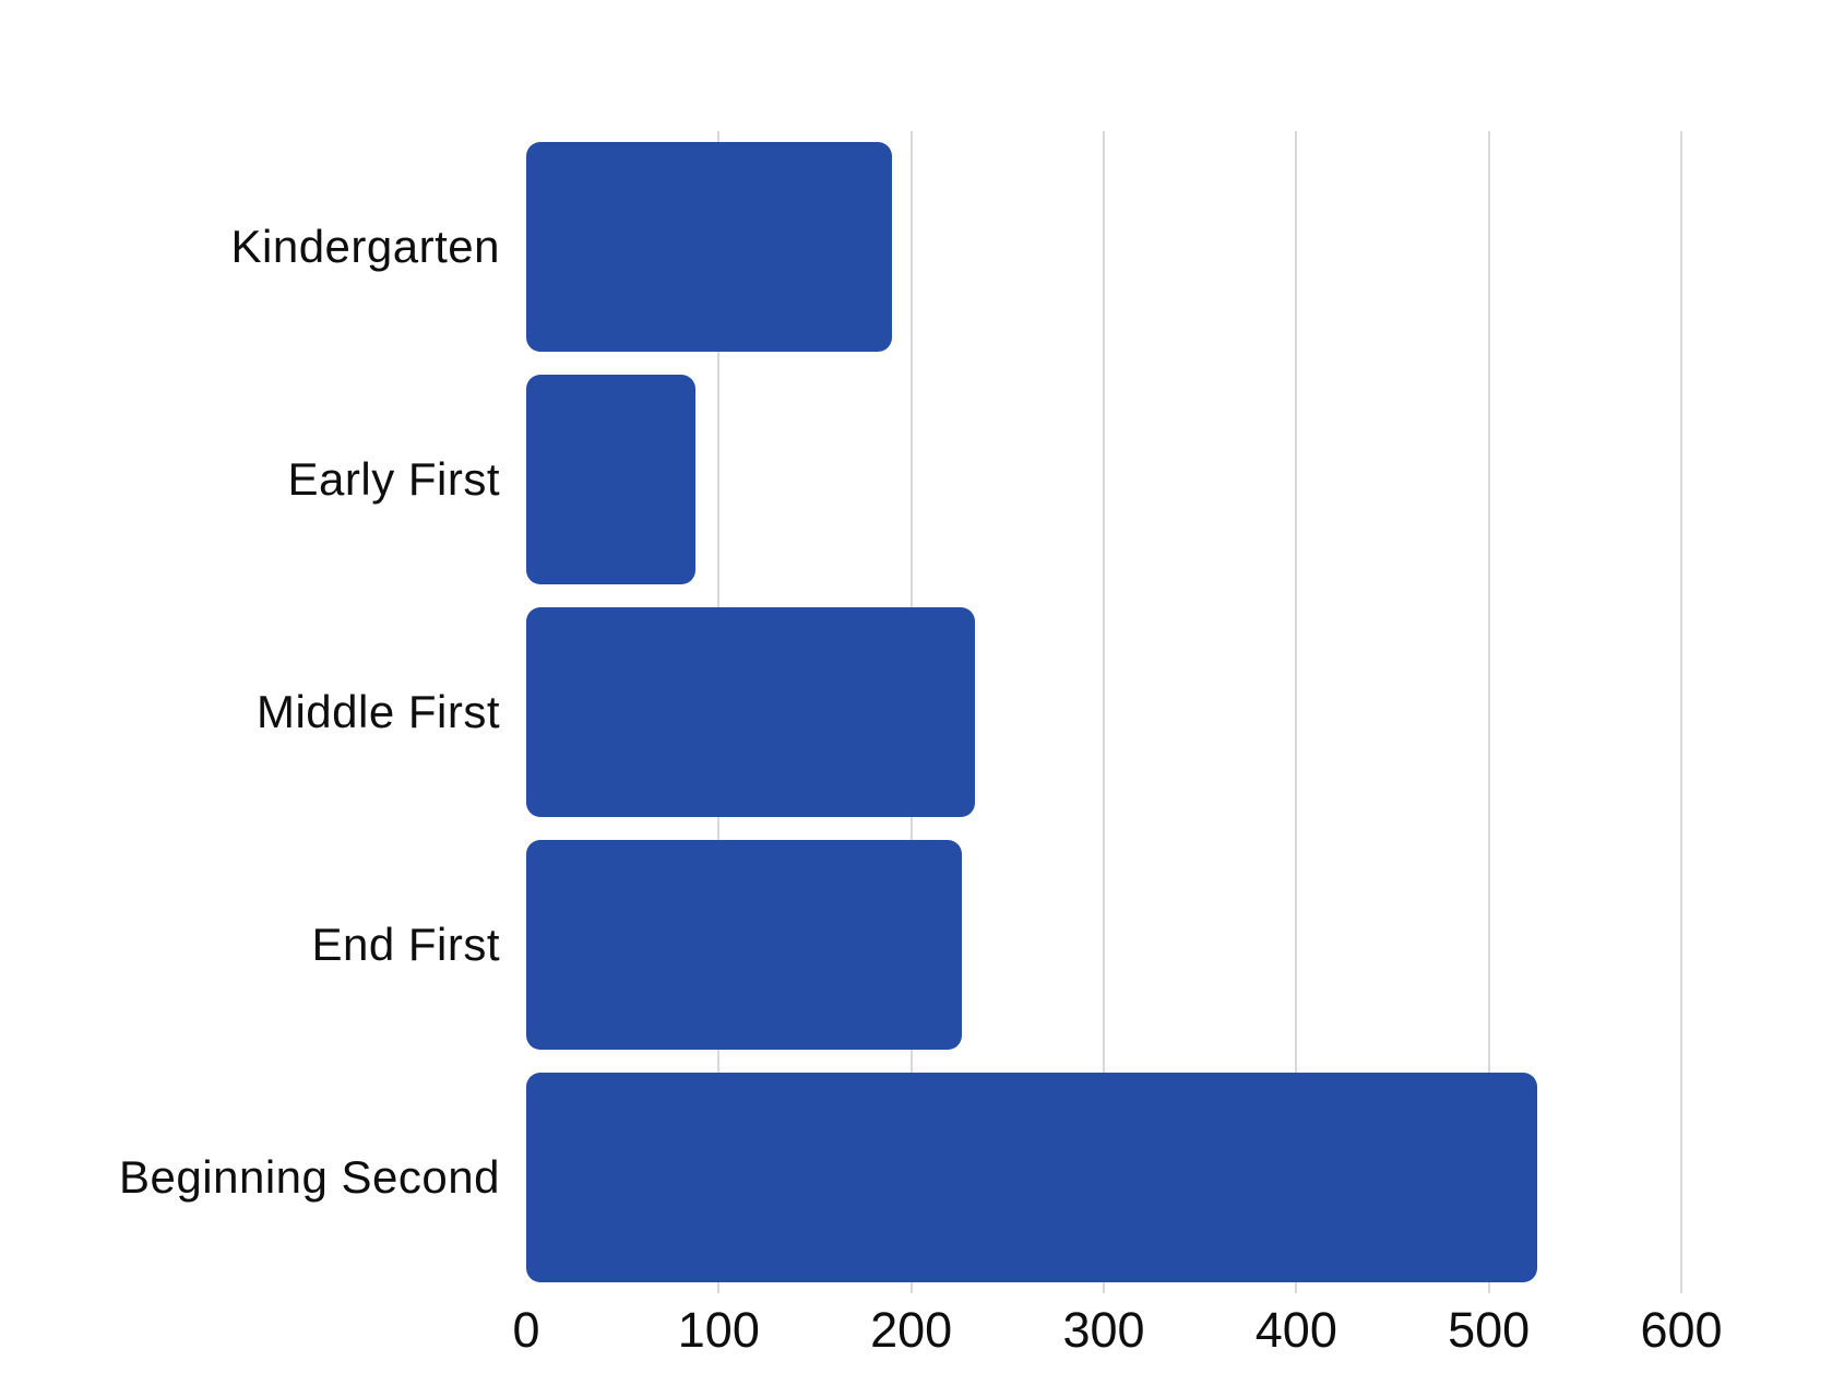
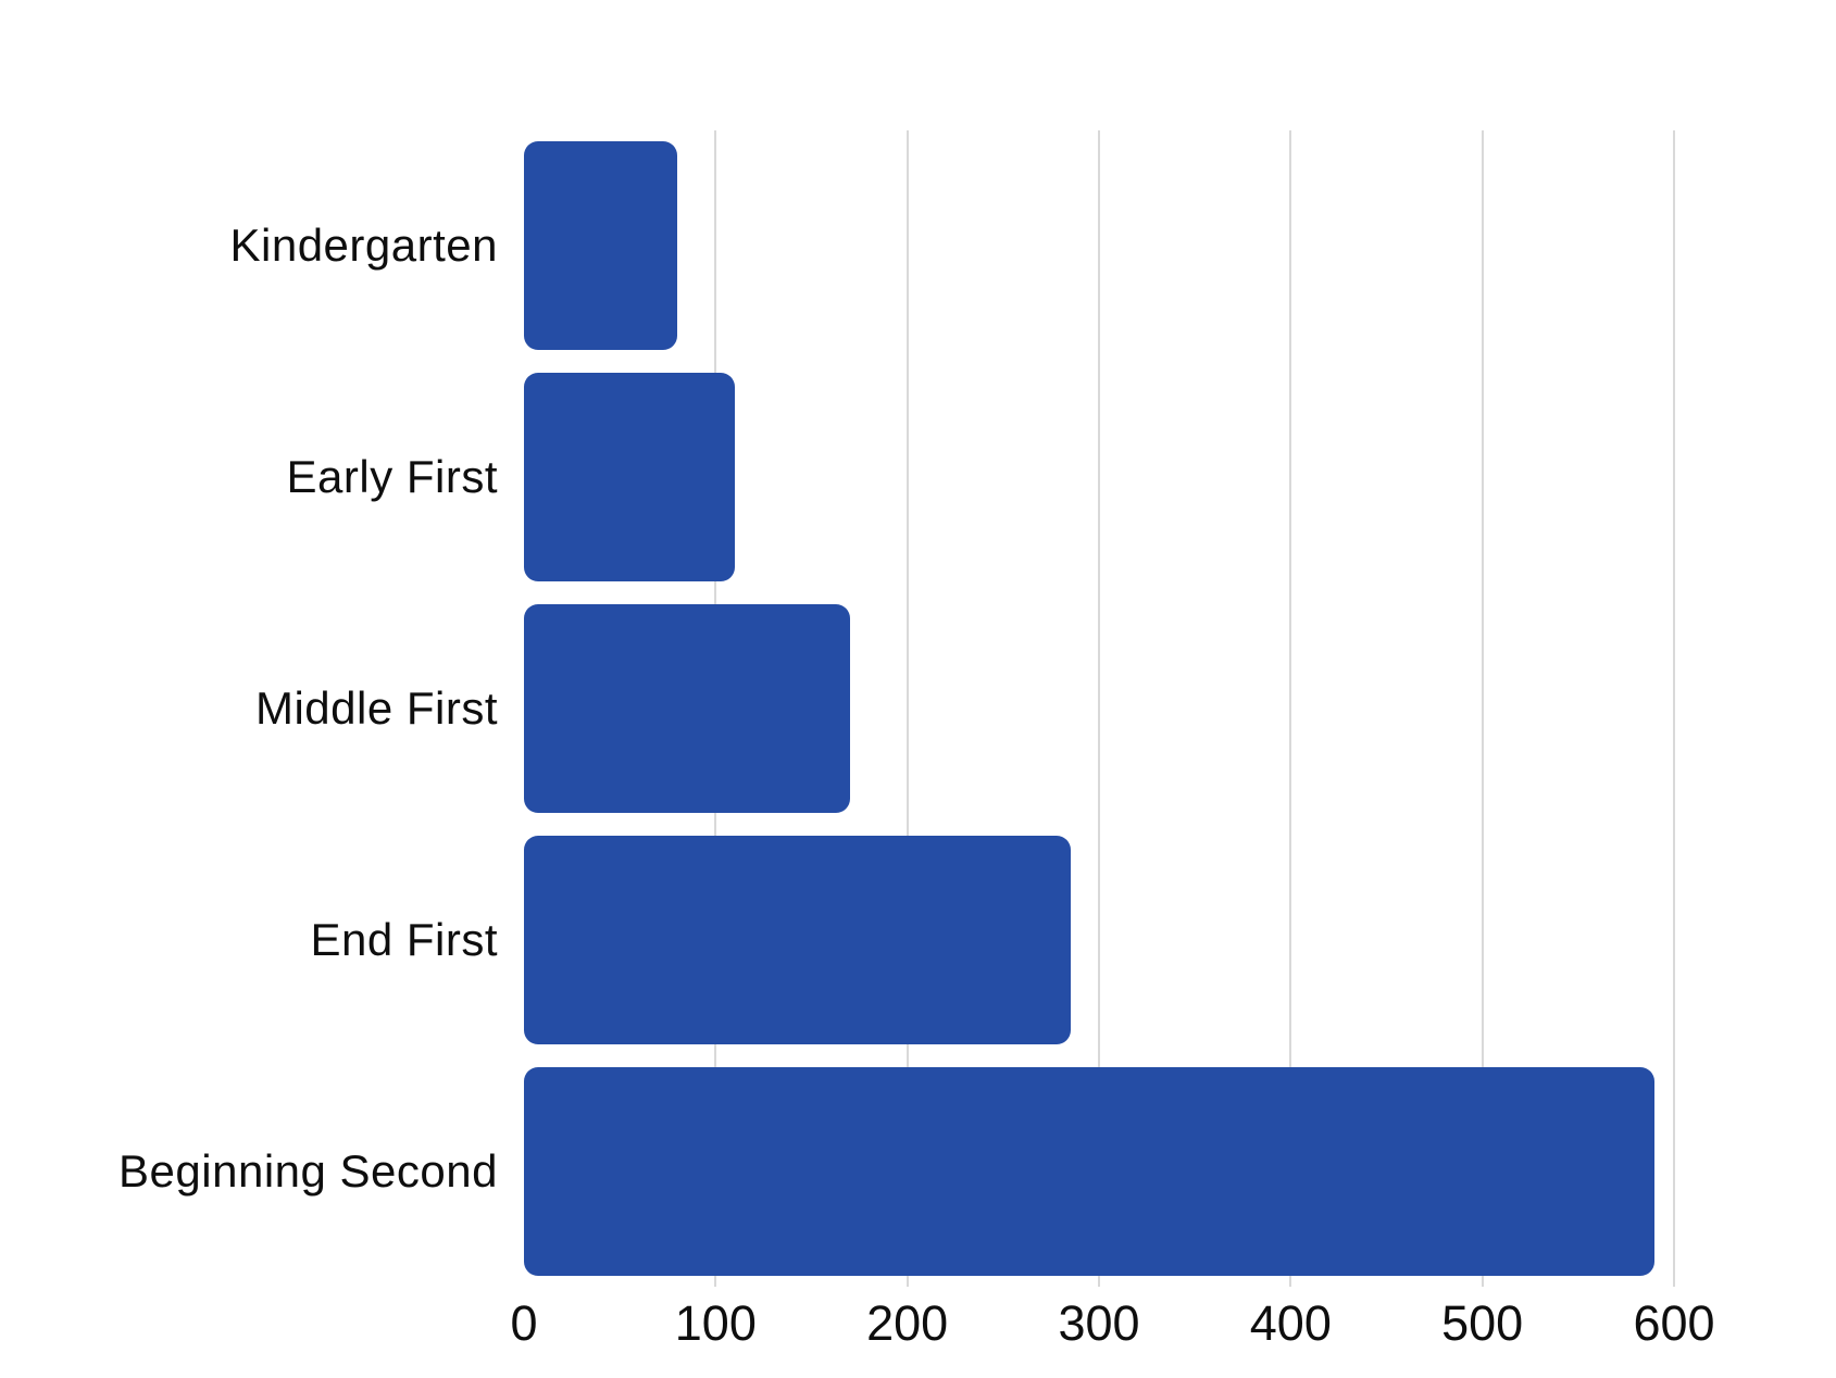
Kindergarten: 190 -> 80
Early First: 88 -> 110
Middle First: 233 -> 170
End First: 226 -> 285
Beginning Second: 525 -> 590
